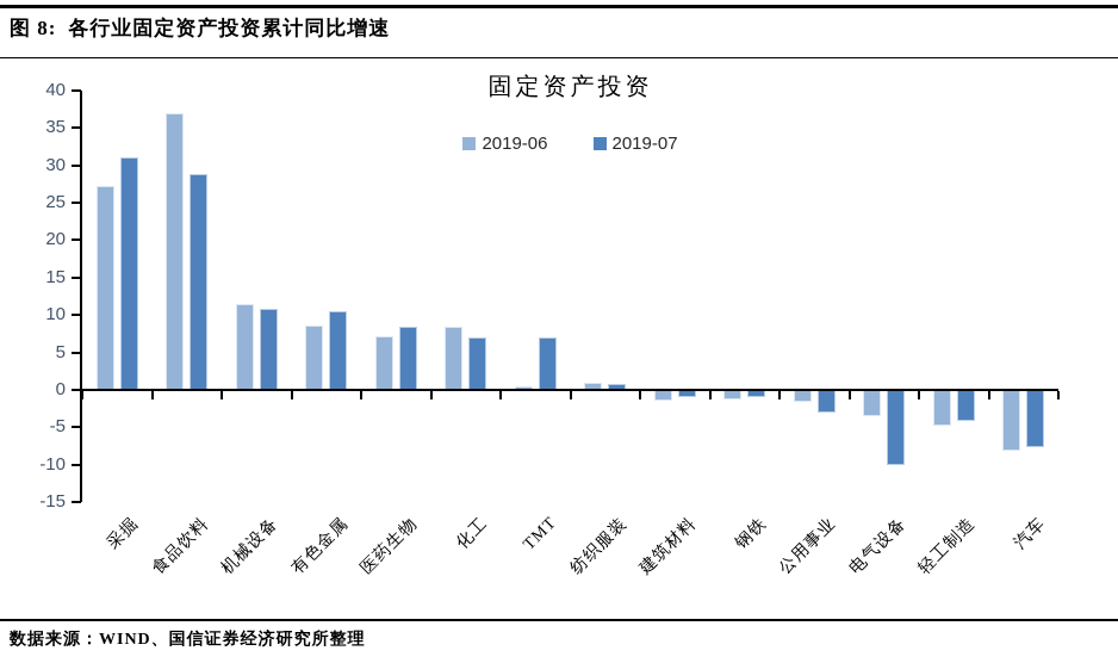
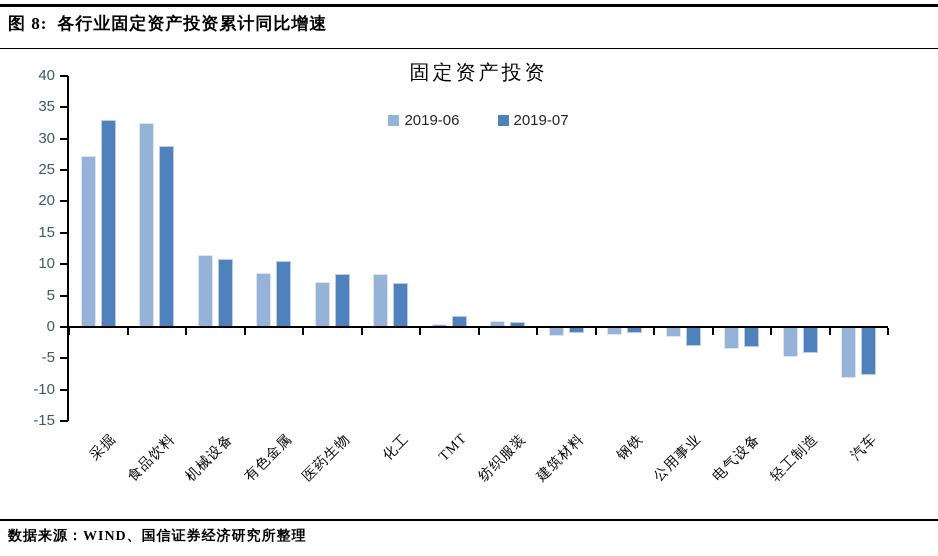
2019-07/采掘: 31 -> 33
2019-06/食品饮料: 37 -> 32
2019-07/TMT: 7 -> 2
2019-07/电气设备: -10 -> -3
